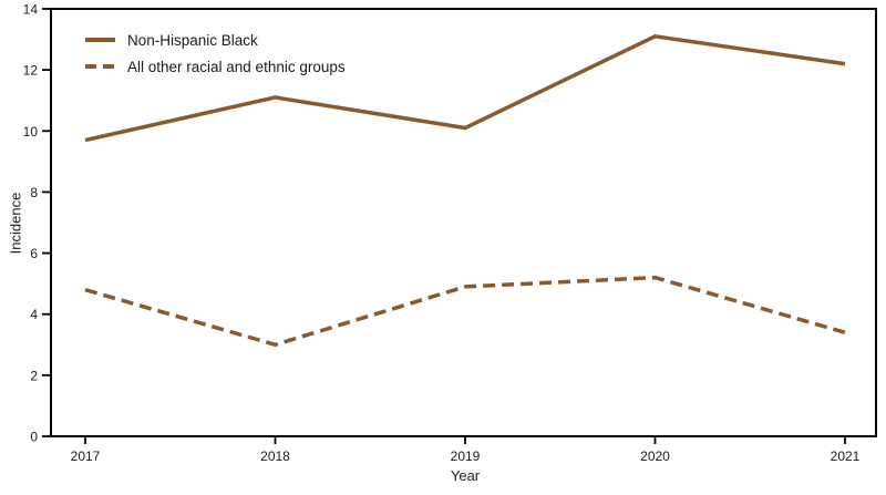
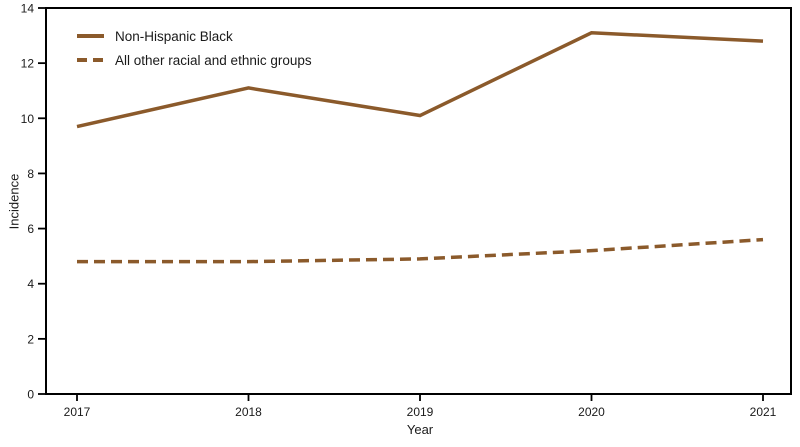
All other racial and ethnic groups/2018: 3.0 -> 4.8
Non-Hispanic Black/2021: 12.2 -> 12.8
All other racial and ethnic groups/2021: 3.4 -> 5.6
